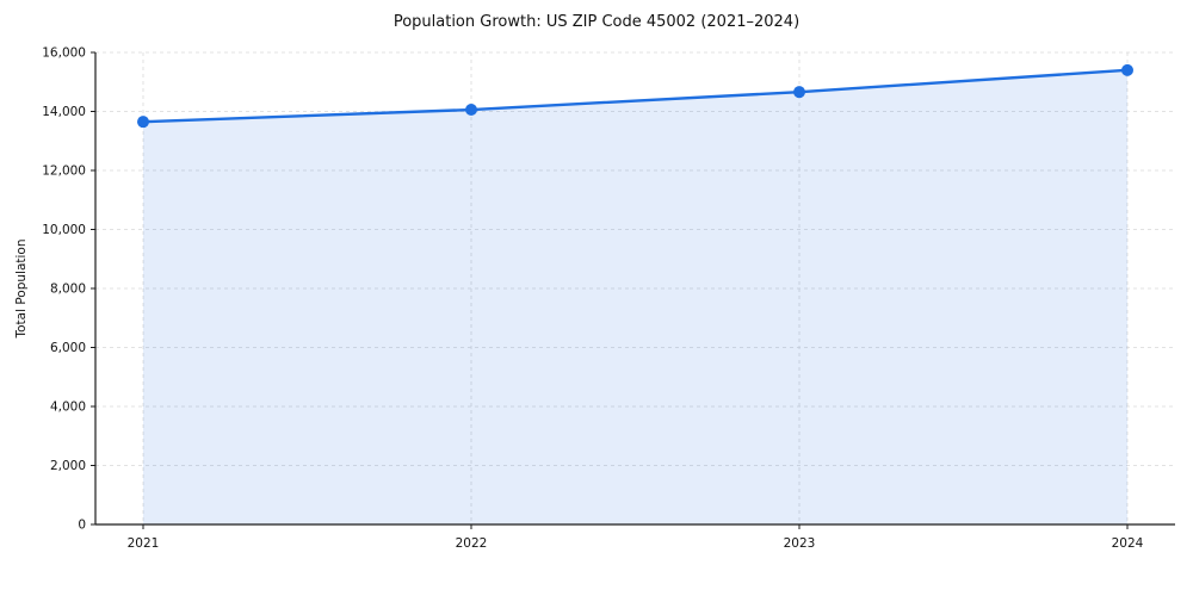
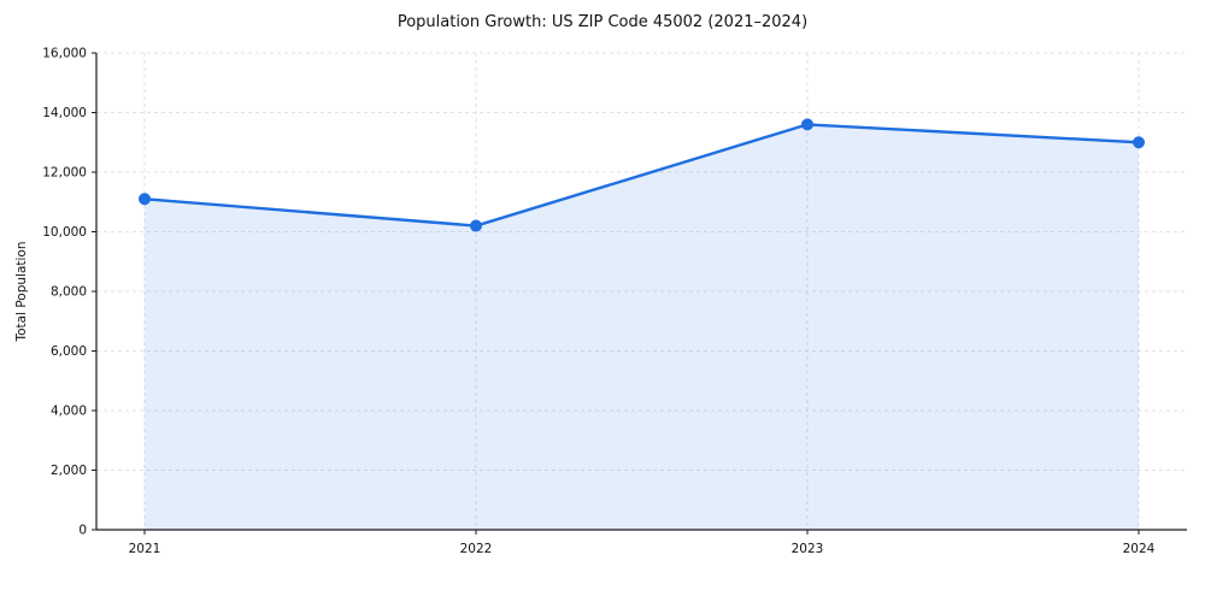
2021: 13600 -> 11100
2022: 14100 -> 10200
2023: 14700 -> 13600
2024: 15400 -> 13000
